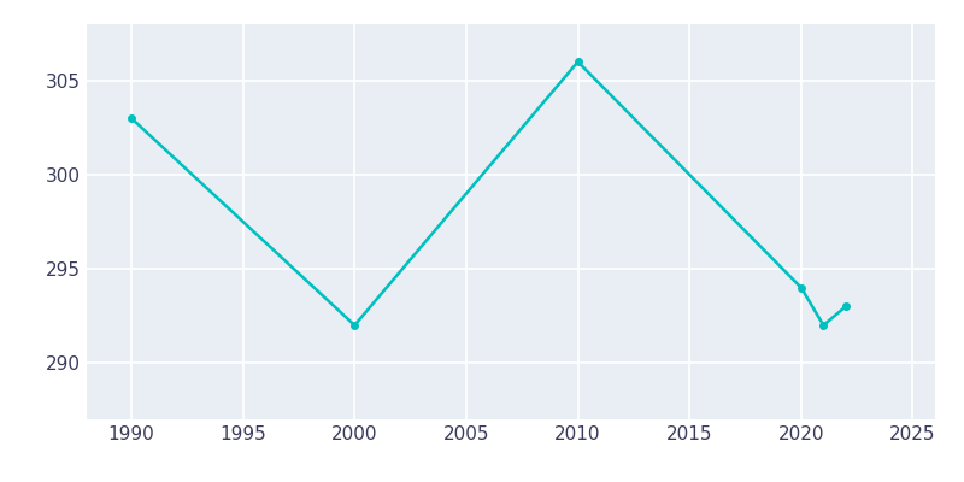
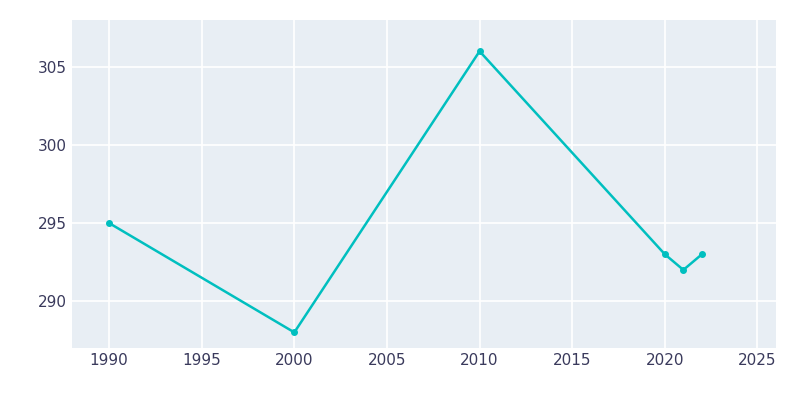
1990: 303 -> 295
2000: 292 -> 288
2020: 294 -> 293
